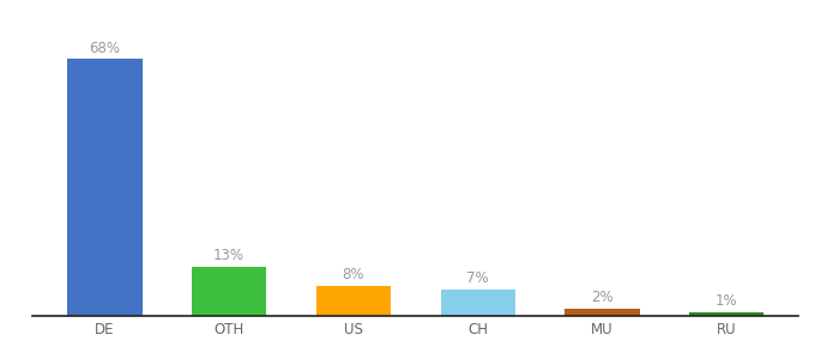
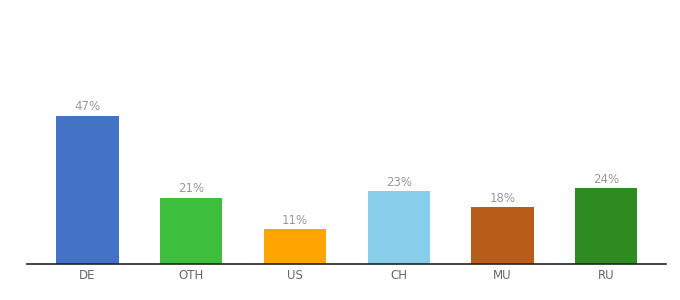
DE: 68% -> 47%
OTH: 13% -> 21%
US: 8% -> 11%
CH: 7% -> 23%
MU: 2% -> 18%
RU: 1% -> 24%
